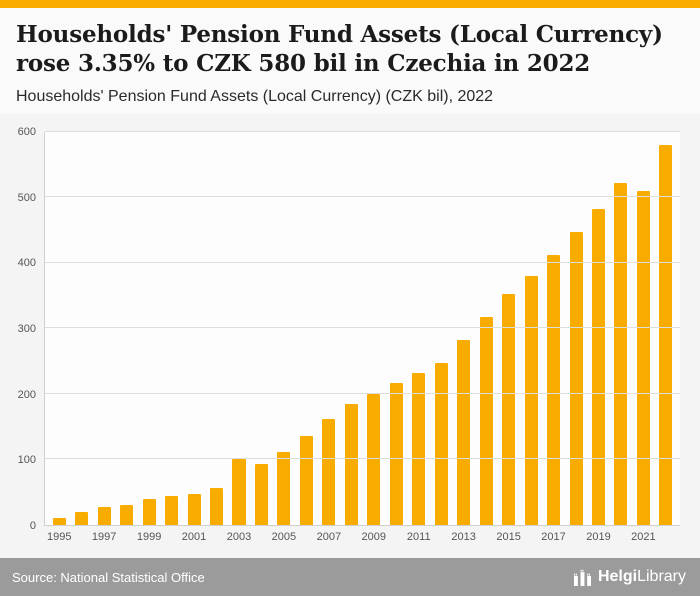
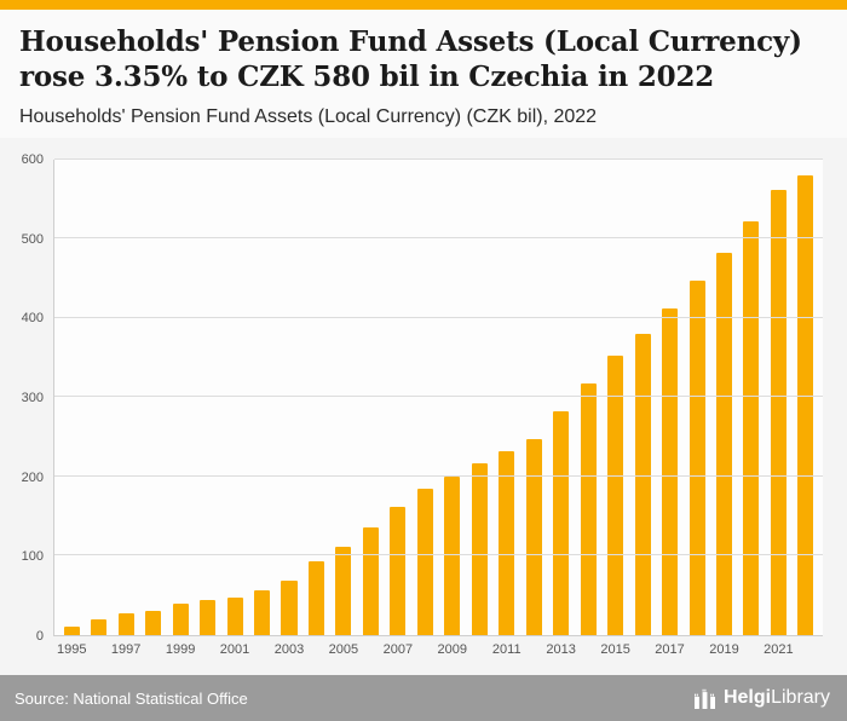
2003: 100 -> 70
2021: 510 -> 560
